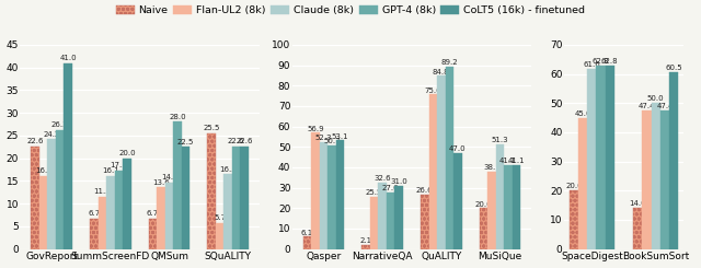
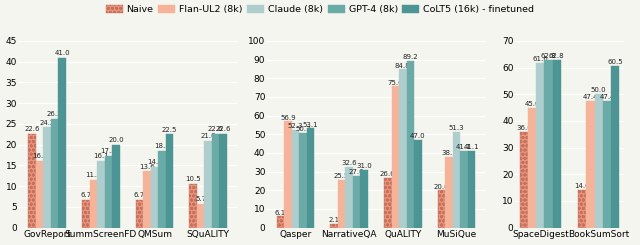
GPT-4 (8k)/QMSum: 28.0 -> 18.5
Naive/SQuALITY: 25.5 -> 10.5
Claude (8k)/SQuALITY: 16.5 -> 21.0
Naive/SpaceDigest: 20 -> 36
